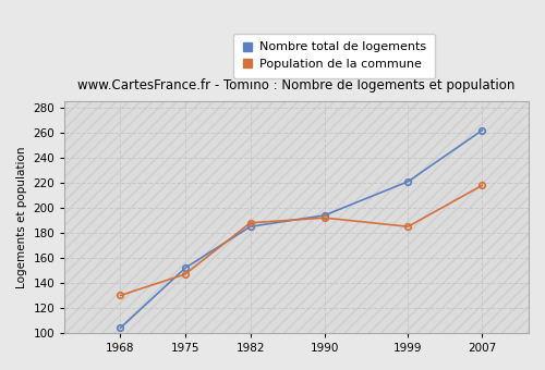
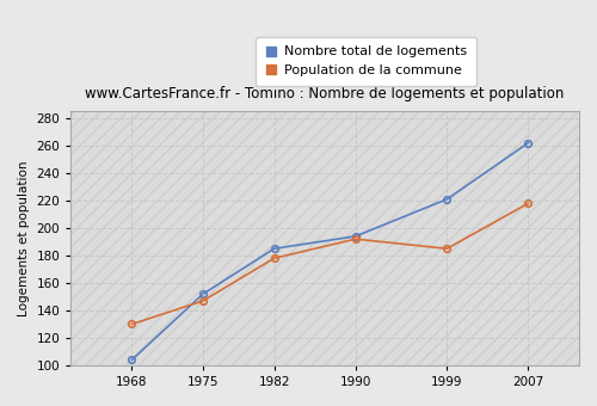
Population de la commune/1982: 188 -> 178
